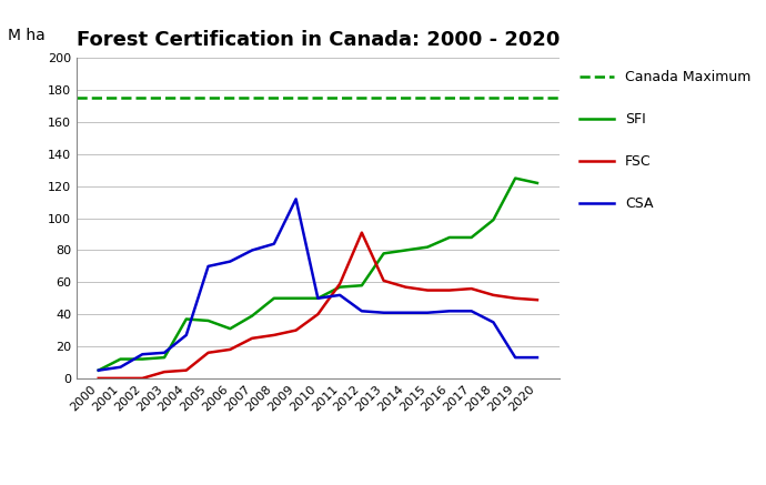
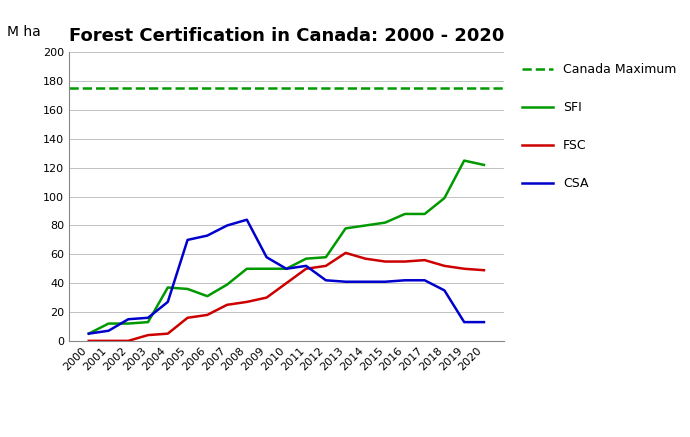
CSA/2009: 112 -> 58
FSC/2011: 59 -> 50
FSC/2012: 91 -> 52
